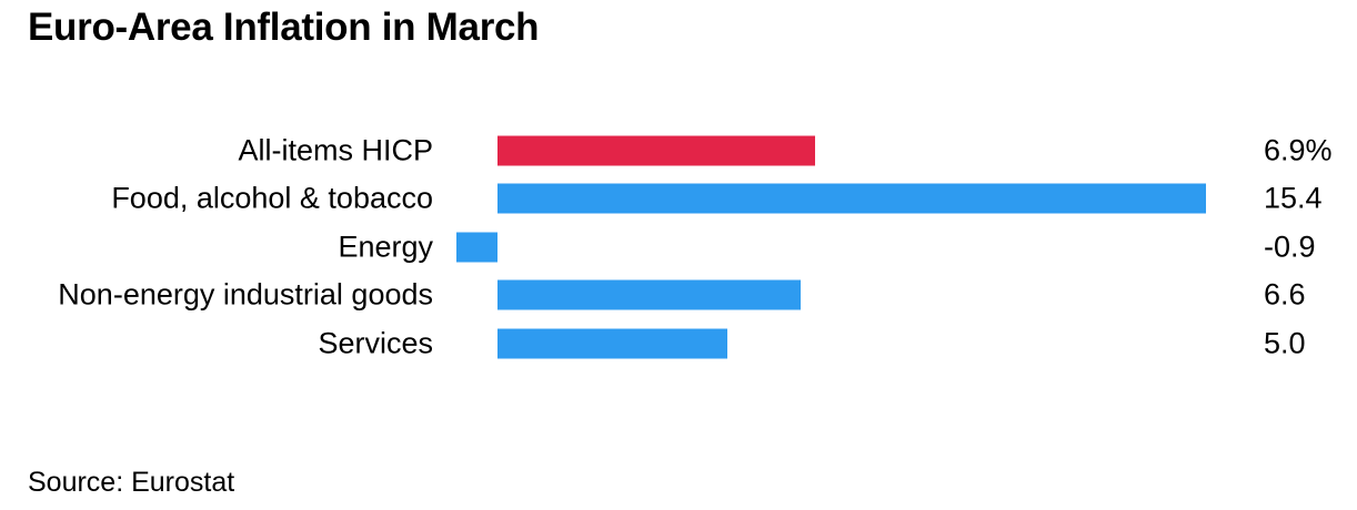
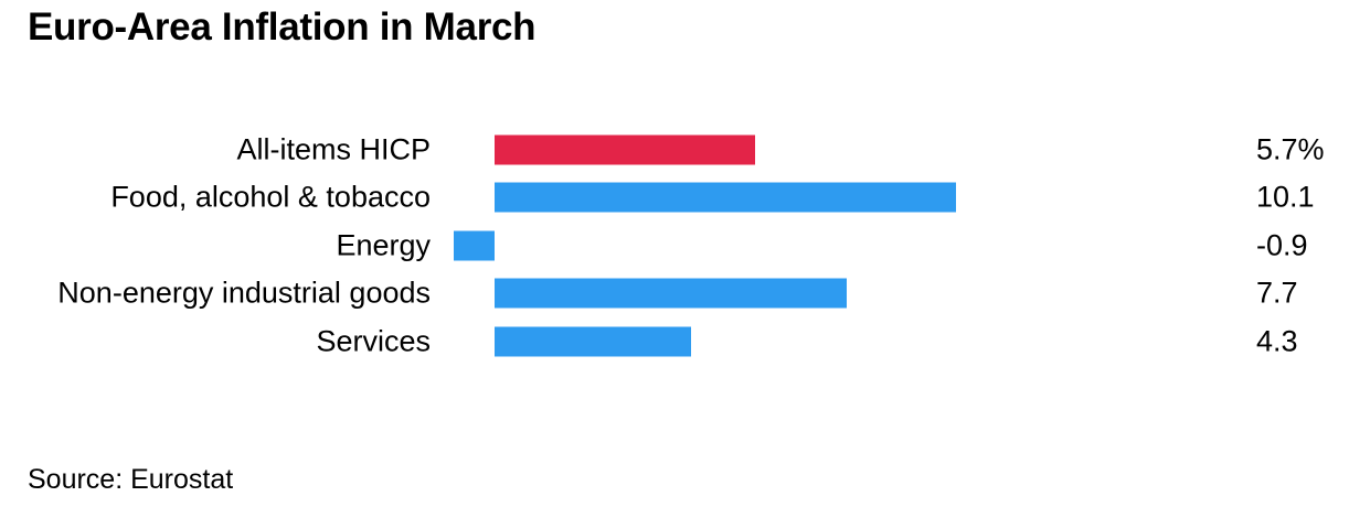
All-items HICP: 6.9% -> 5.7%
Food, alcohol & tobacco: 15.4 -> 10.1
Non-energy industrial goods: 6.6 -> 7.7
Services: 5.0 -> 4.3
